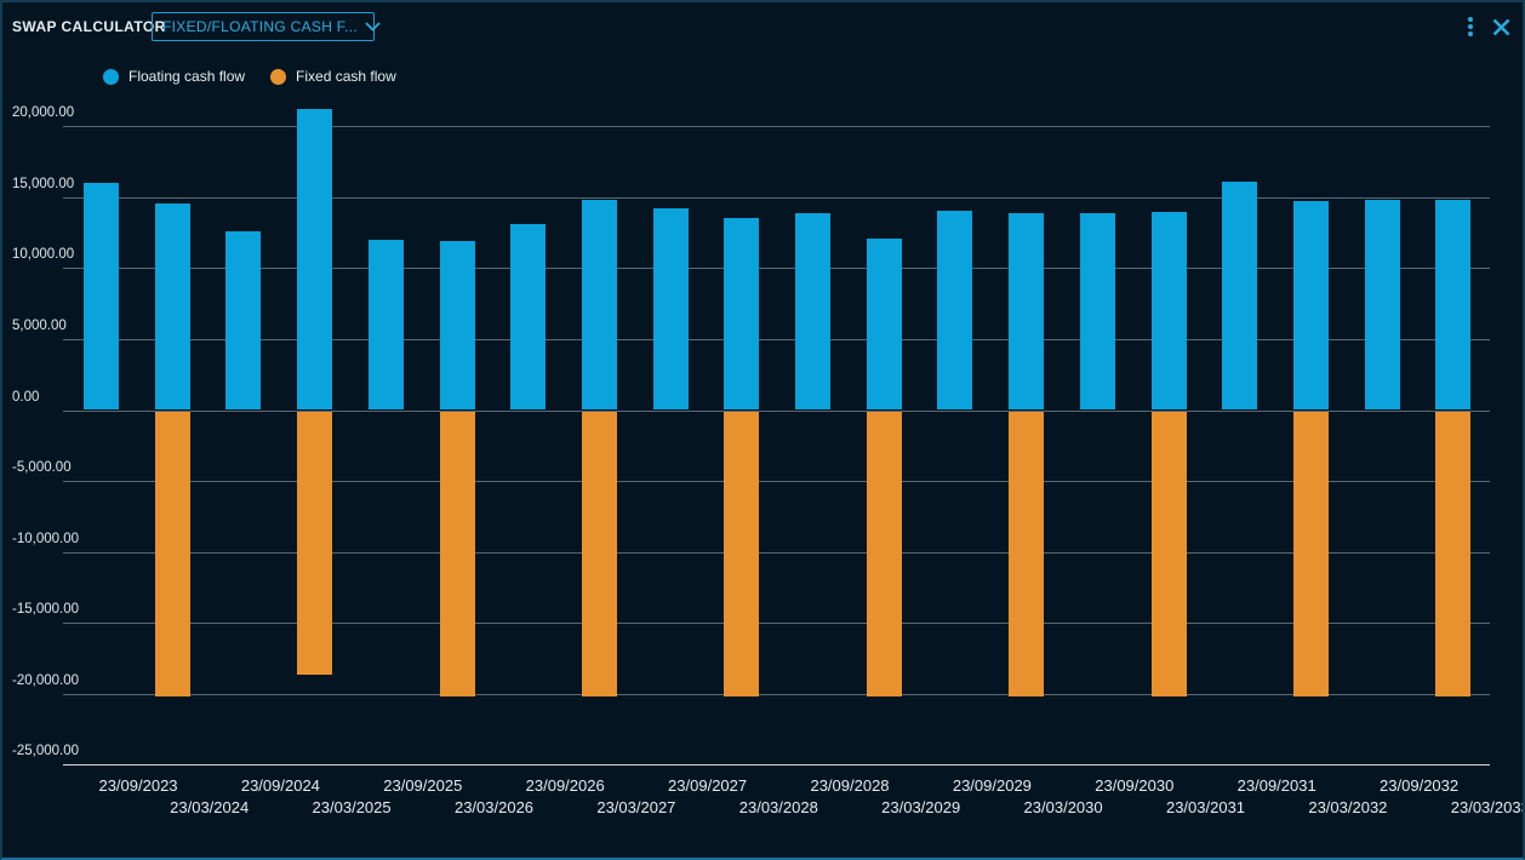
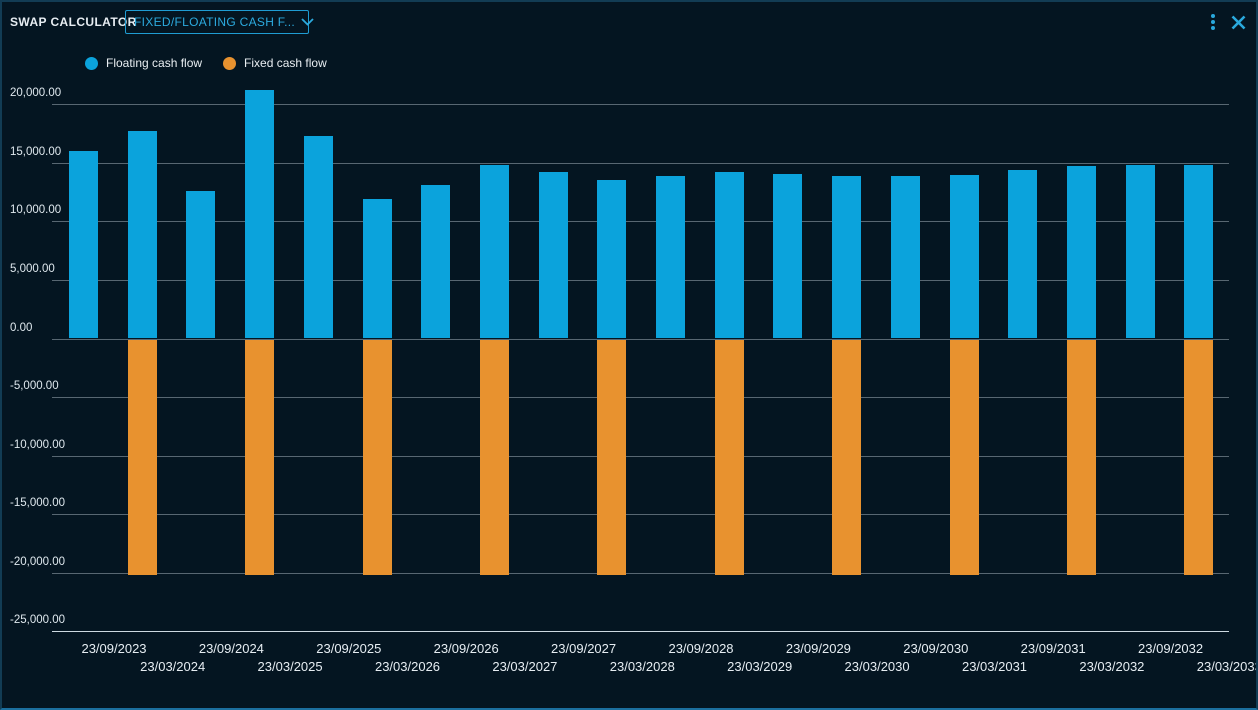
Floating cash flow/23/03/2024: 14600 -> 17700
Fixed cash flow/23/03/2025: -18600 -> -20100
Floating cash flow/23/09/2025: 12000 -> 17300
Floating cash flow/23/03/2029: 12100 -> 14200
Floating cash flow/23/09/2031: 16100 -> 14400
